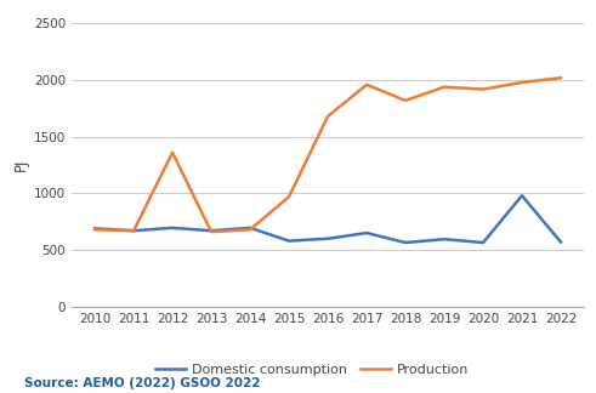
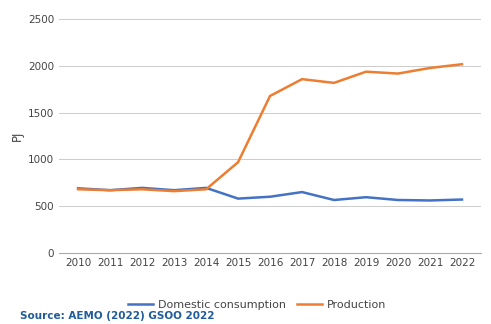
Production/2012: 1360 -> 680
Production/2017: 1960 -> 1860
Domestic consumption/2021: 980 -> 560
